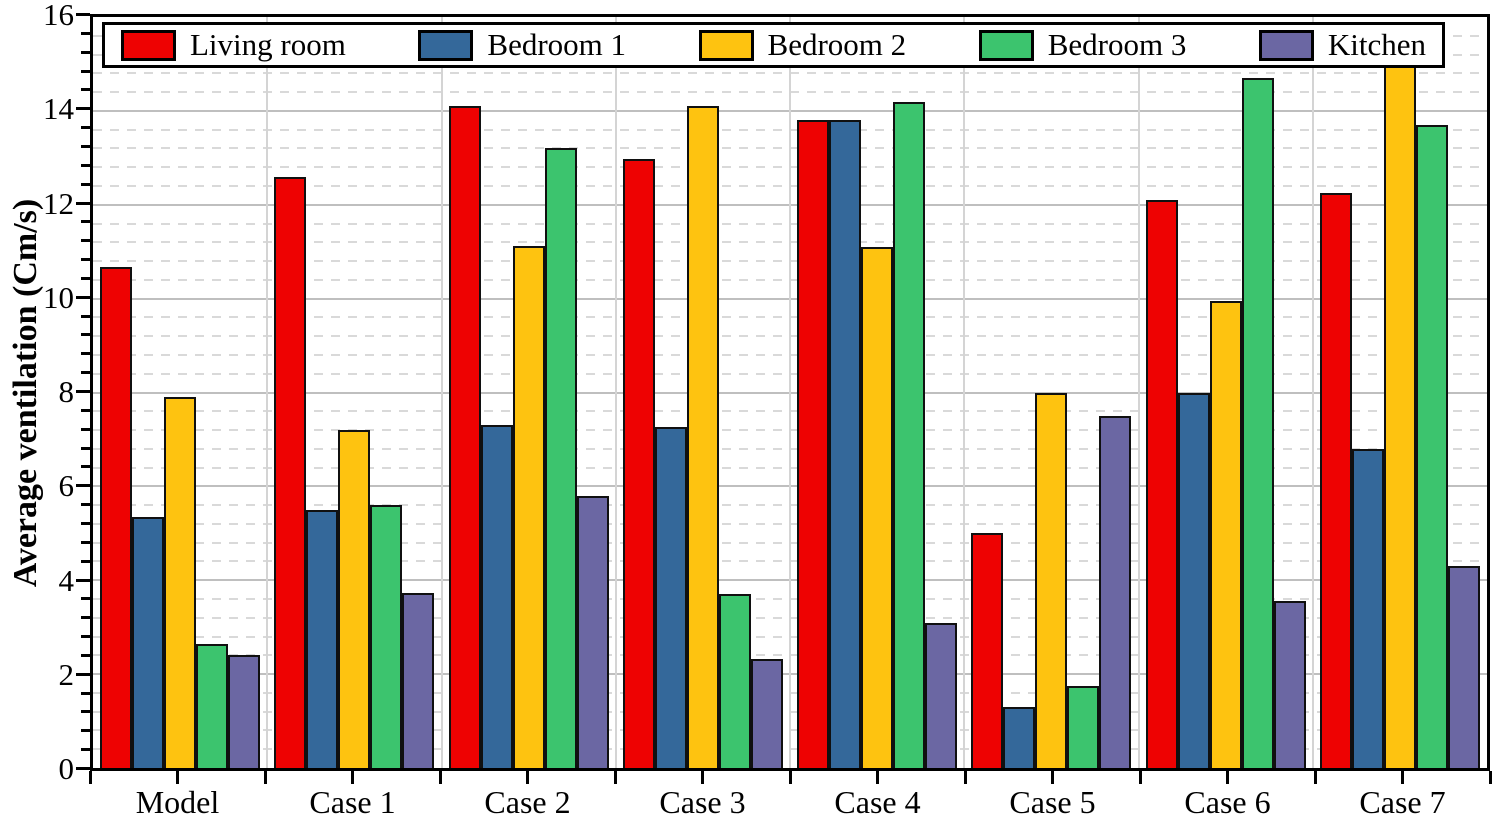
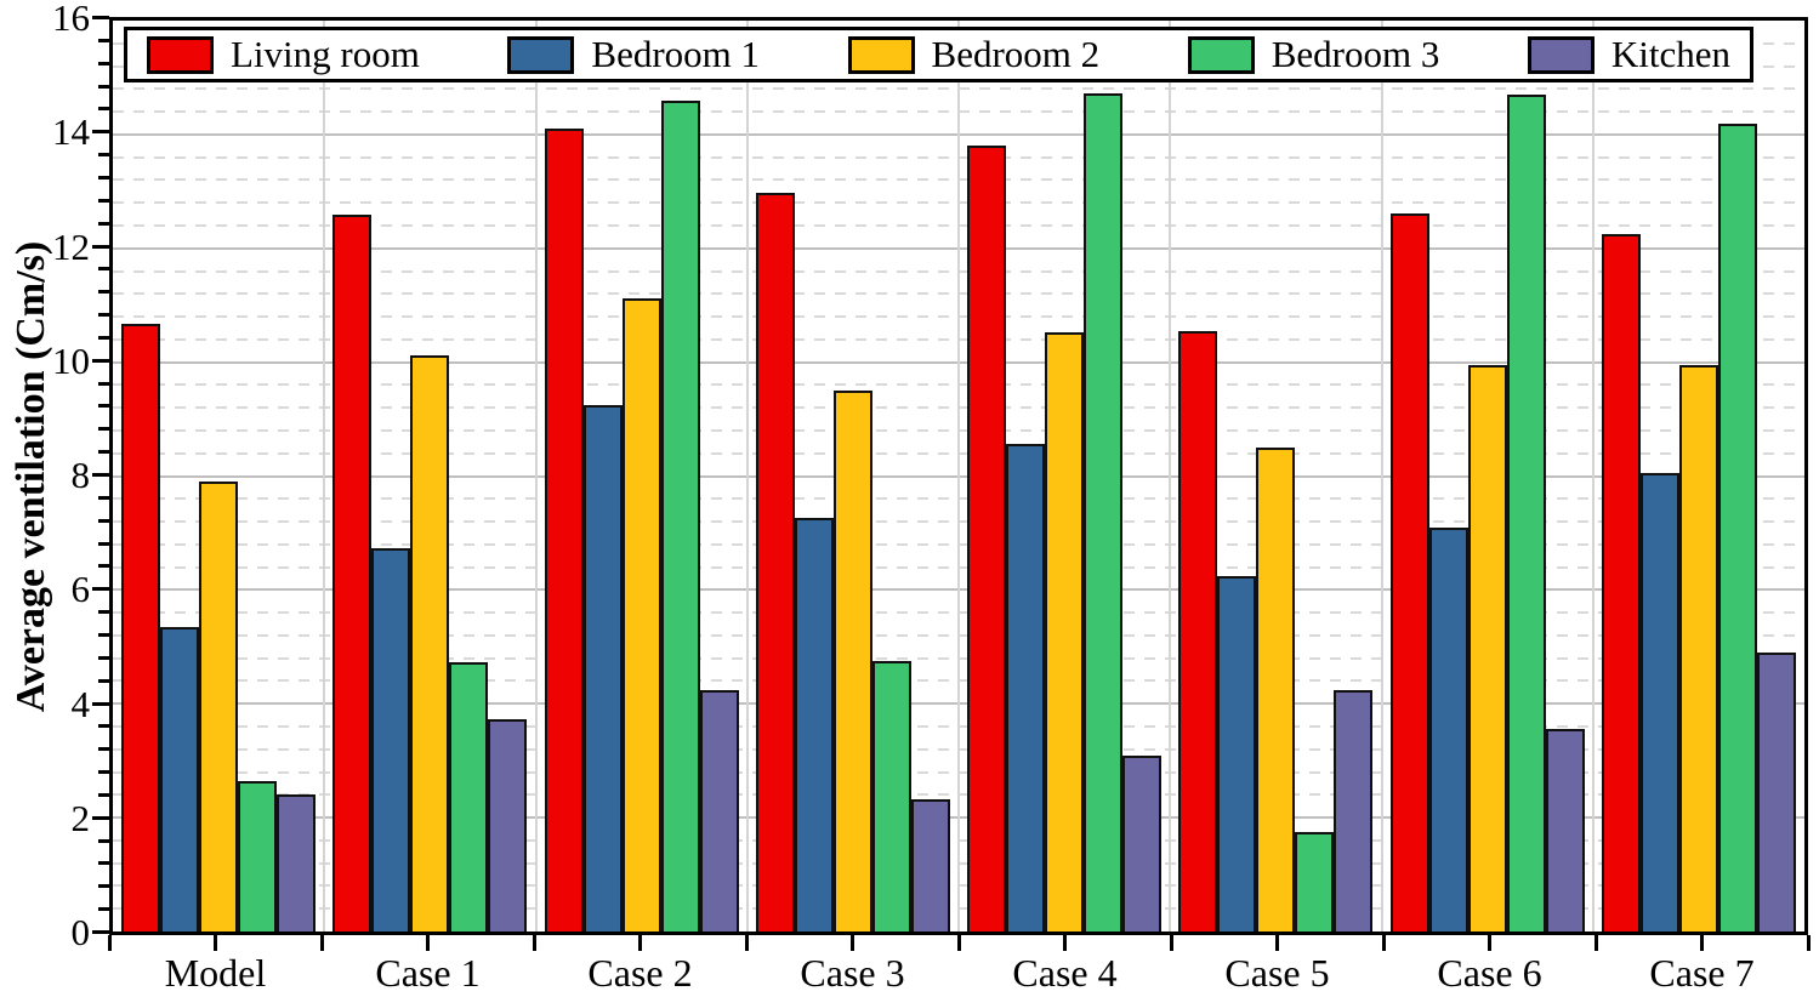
Bedroom 1/Case 1: 5.5 -> 6.7
Bedroom 2/Case 1: 7.2 -> 10.1
Bedroom 3/Case 1: 5.6 -> 4.7
Bedroom 1/Case 2: 7.3 -> 9.2
Bedroom 3/Case 2: 13.2 -> 14.6
Kitchen/Case 2: 5.8 -> 4.2
Bedroom 2/Case 3: 14.1 -> 9.5
Bedroom 3/Case 3: 3.7 -> 4.8
Bedroom 1/Case 4: 13.8 -> 8.6
Bedroom 2/Case 4: 11.1 -> 10.5
Bedroom 3/Case 4: 14.2 -> 14.7
Living room/Case 5: 5.0 -> 10.6
Bedroom 1/Case 5: 1.3 -> 6.2
Bedroom 2/Case 5: 8.0 -> 8.5
Kitchen/Case 5: 7.5 -> 4.2
Living room/Case 6: 12.1 -> 12.6
Bedroom 1/Case 6: 8.0 -> 7.1
Bedroom 1/Case 7: 6.8 -> 8.1
Bedroom 2/Case 7: 15.1 -> 9.9
Bedroom 3/Case 7: 13.7 -> 14.2
Kitchen/Case 7: 4.3 -> 4.9
